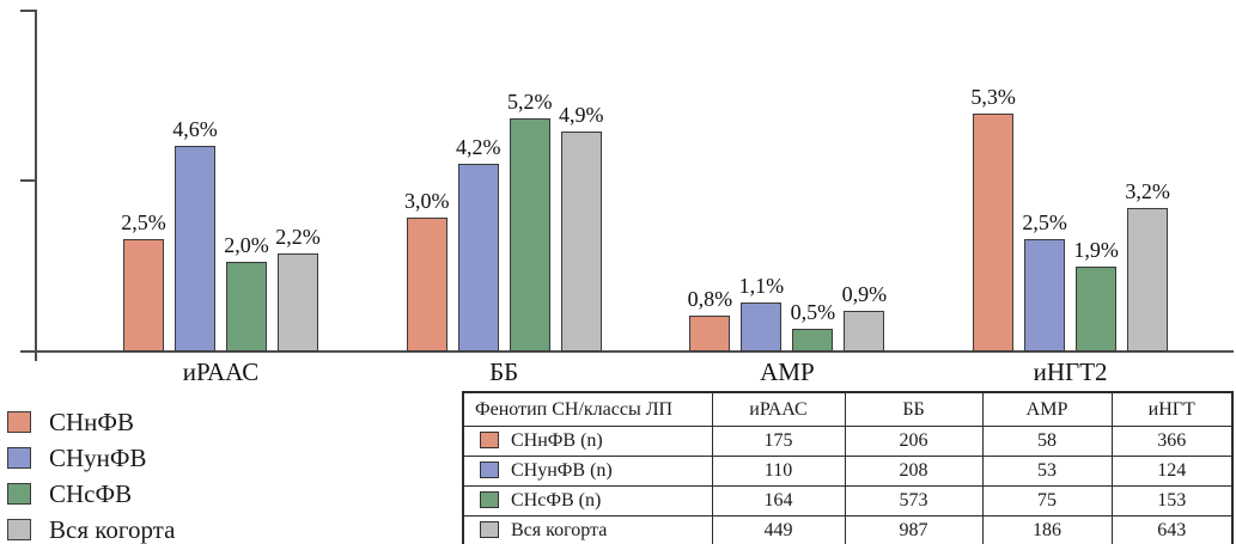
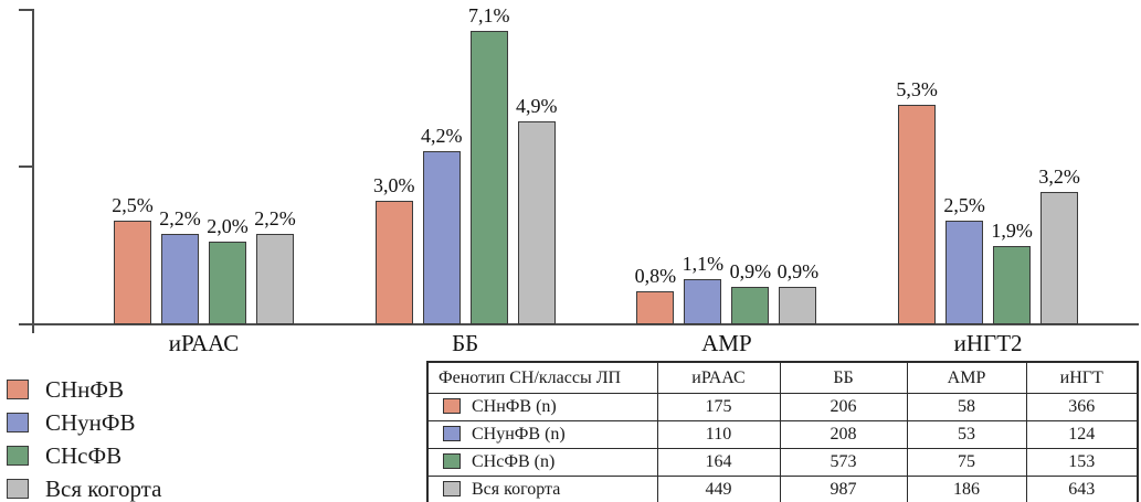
СНунФВ/иРААС: 4,6% -> 2,2%
СНсФВ/ББ: 5,2% -> 7,1%
СНсФВ/АМР: 0,5% -> 0,9%
